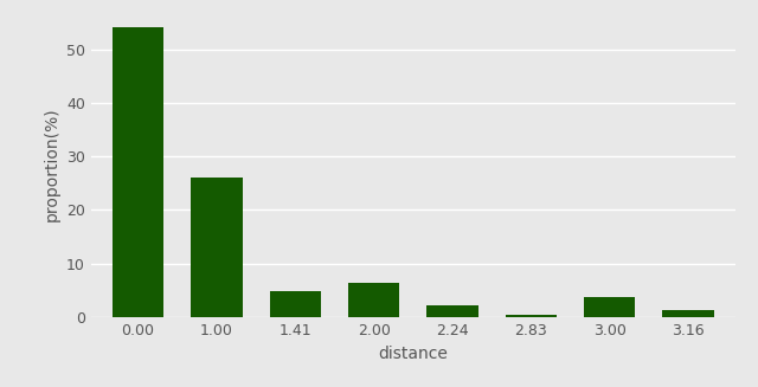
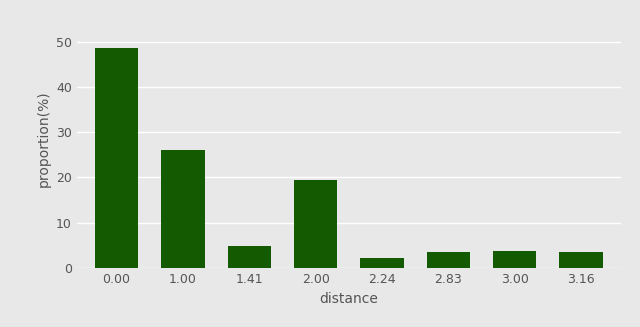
0.00: 54.0 -> 48.5
2.00: 6.5 -> 19.5
2.83: 0.4 -> 3.5
3.16: 1.4 -> 3.5
